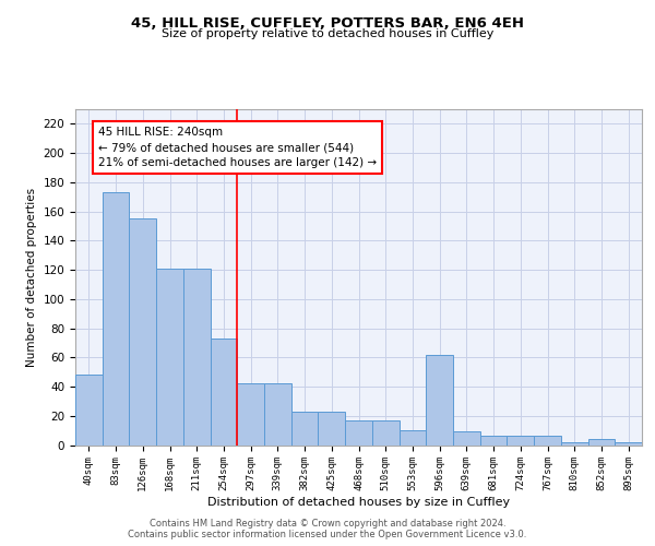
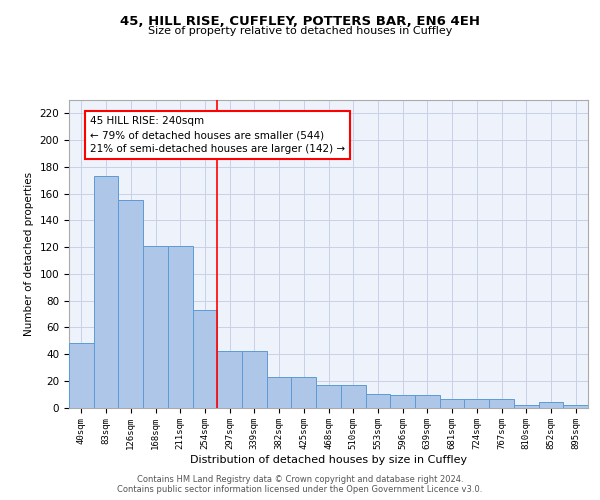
596sqm: 62 -> 9
